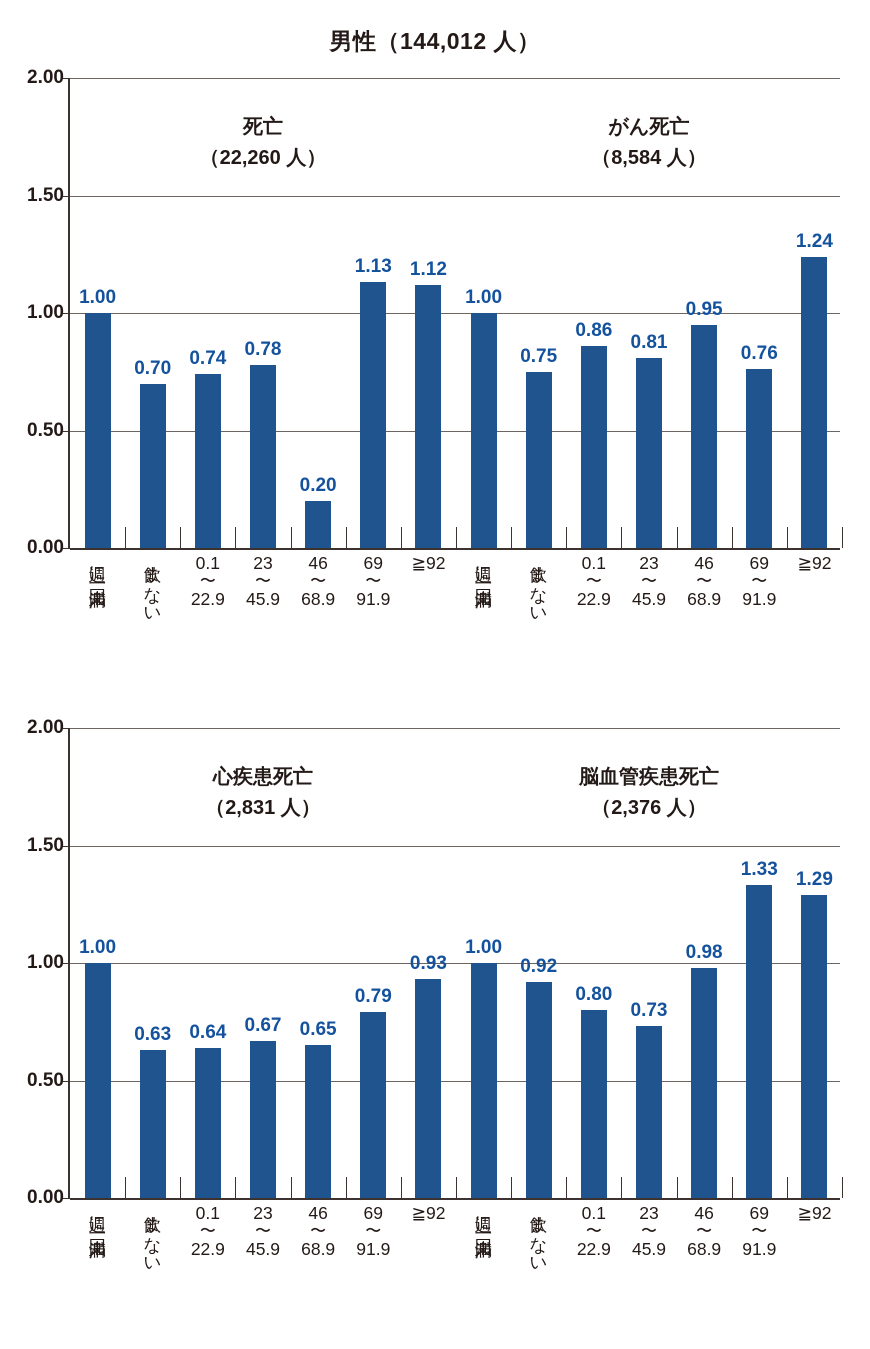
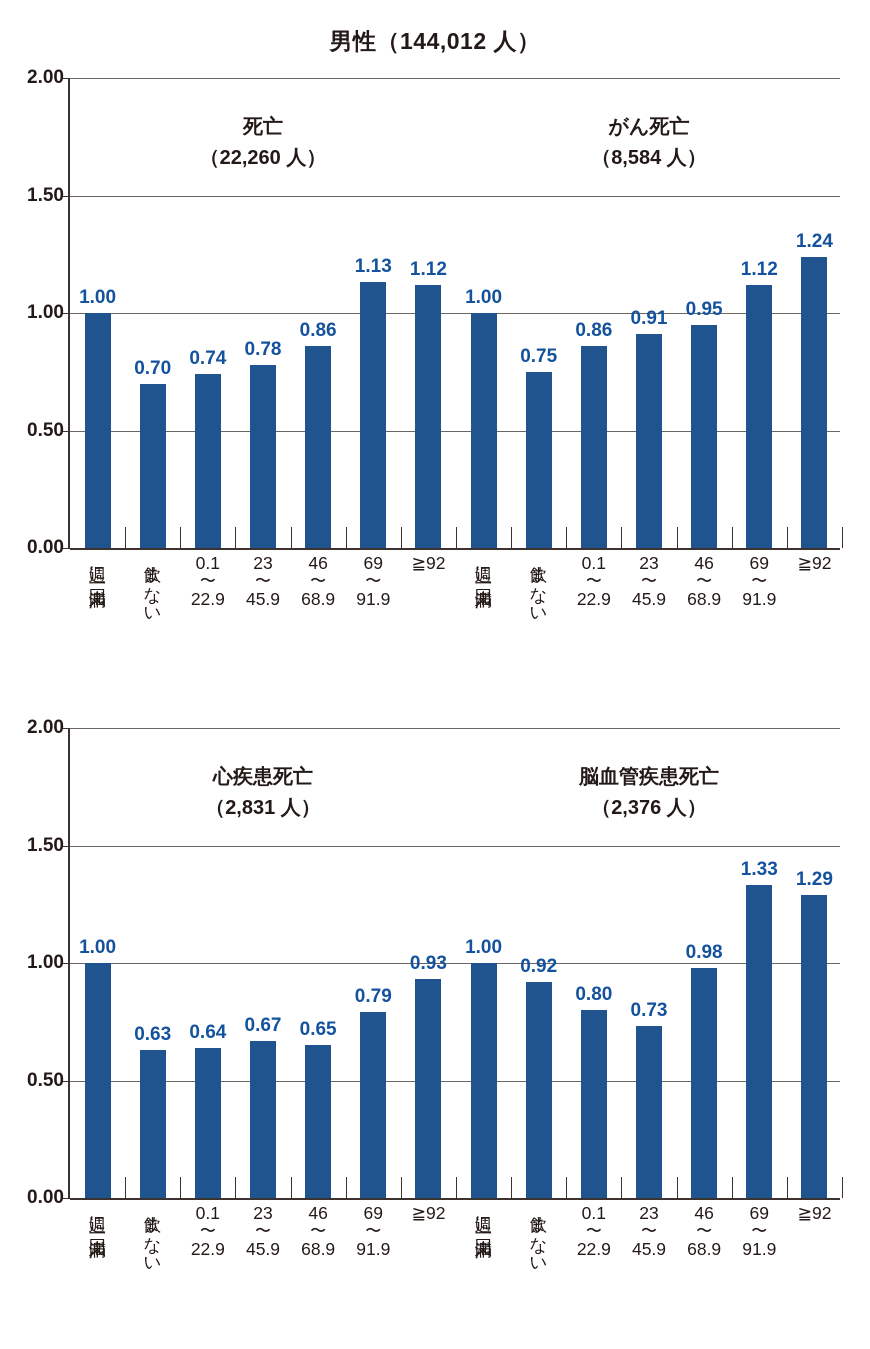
死亡/46〜68.9: 0.20 -> 0.86
がん死亡/23〜45.9: 0.81 -> 0.91
がん死亡/69〜91.9: 0.76 -> 1.12
